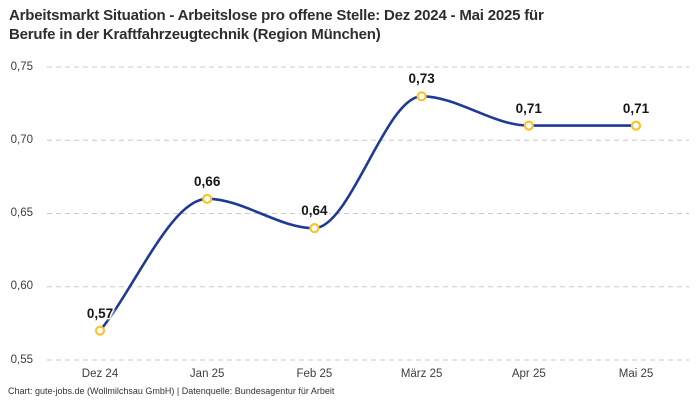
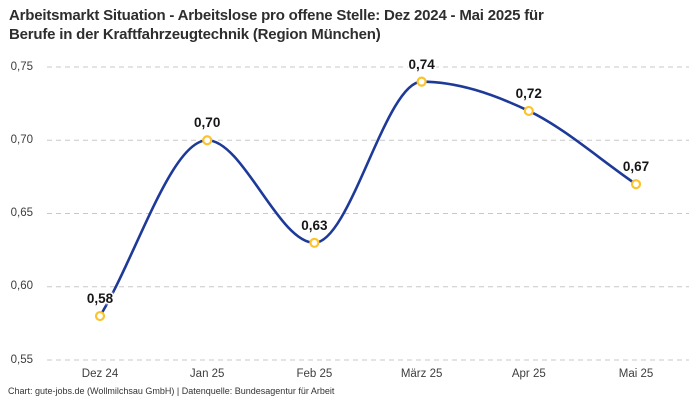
Dez 24: 0,57 -> 0,58
Jan 25: 0,66 -> 0,70
Feb 25: 0,64 -> 0,63
März 25: 0,73 -> 0,74
Apr 25: 0,71 -> 0,72
Mai 25: 0,71 -> 0,67
